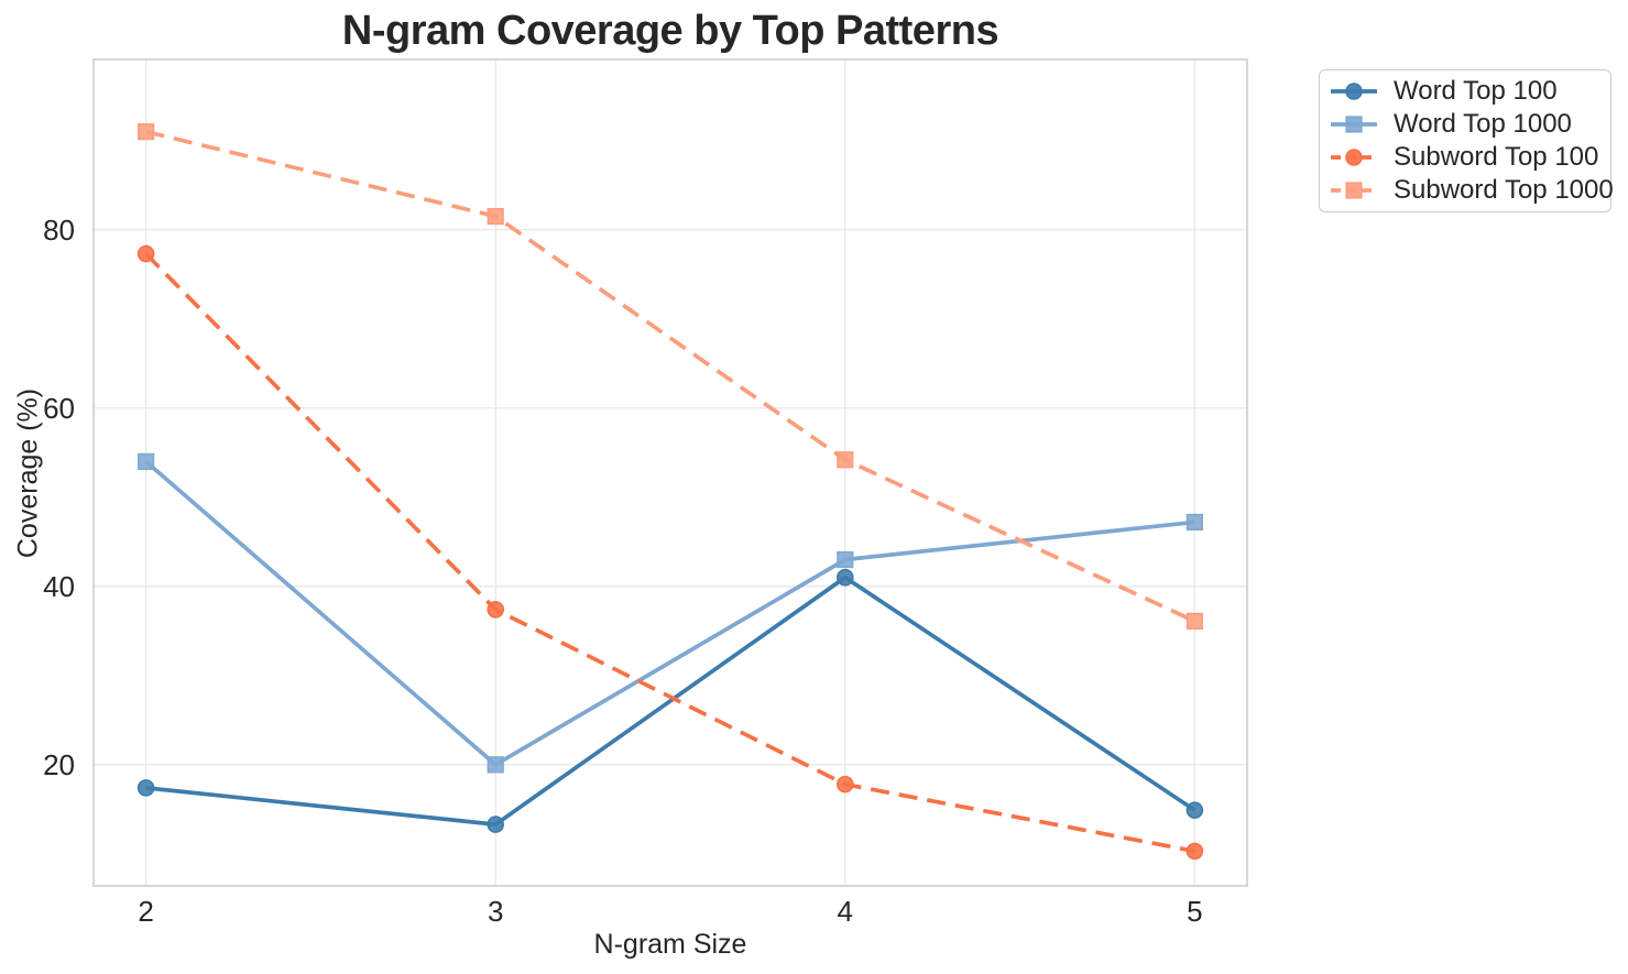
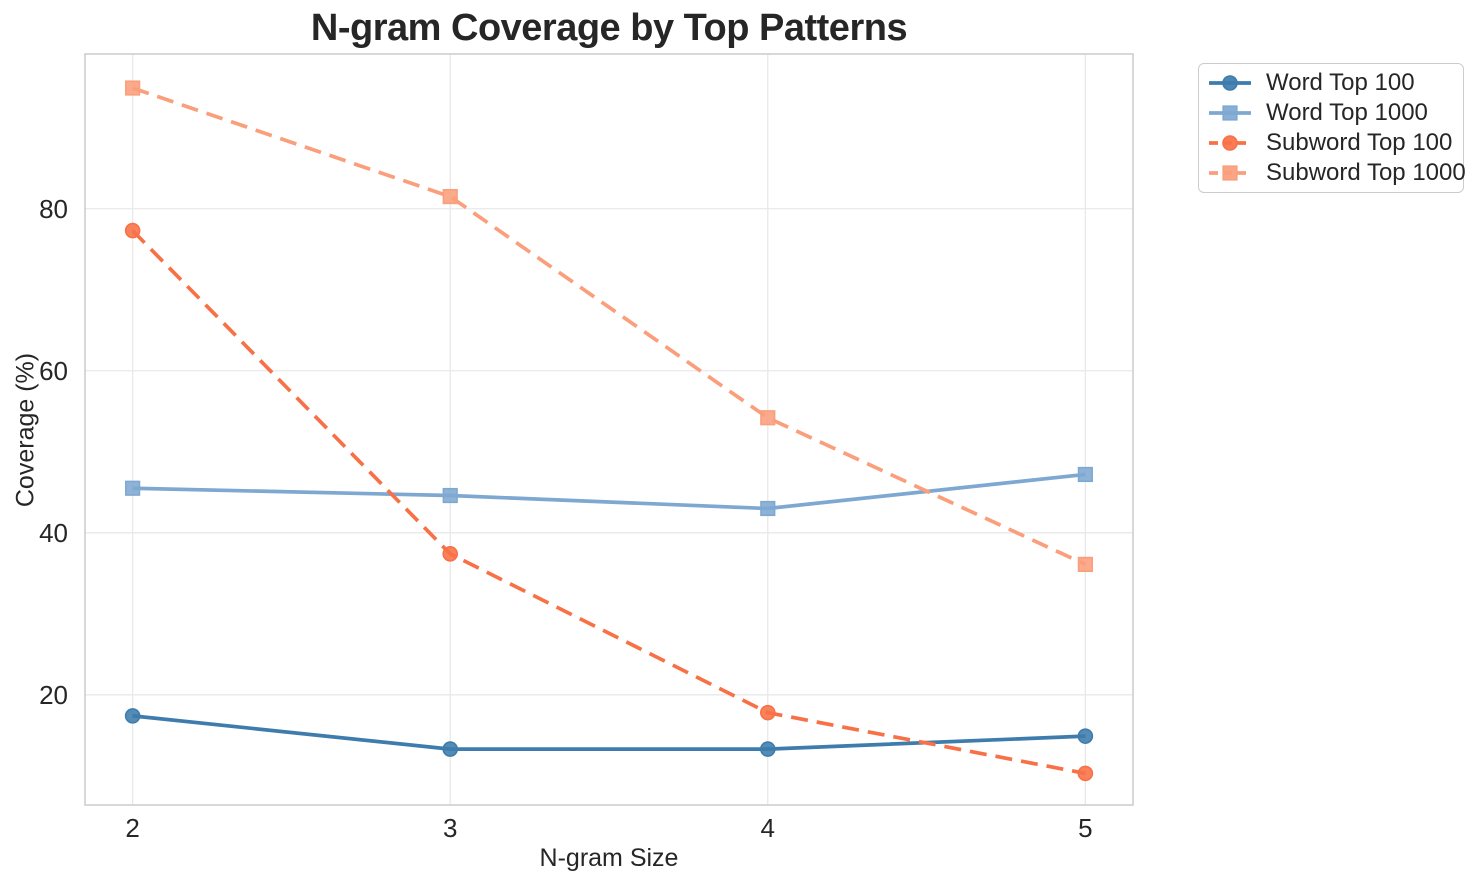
Word Top 1000/2: 54 -> 46
Subword Top 1000/2: 91 -> 95
Word Top 1000/3: 20 -> 45
Word Top 100/4: 41 -> 13
